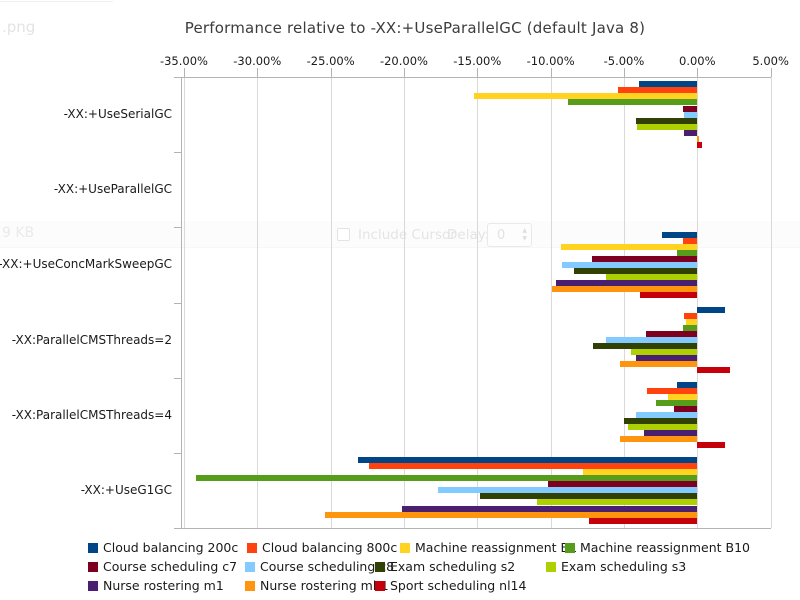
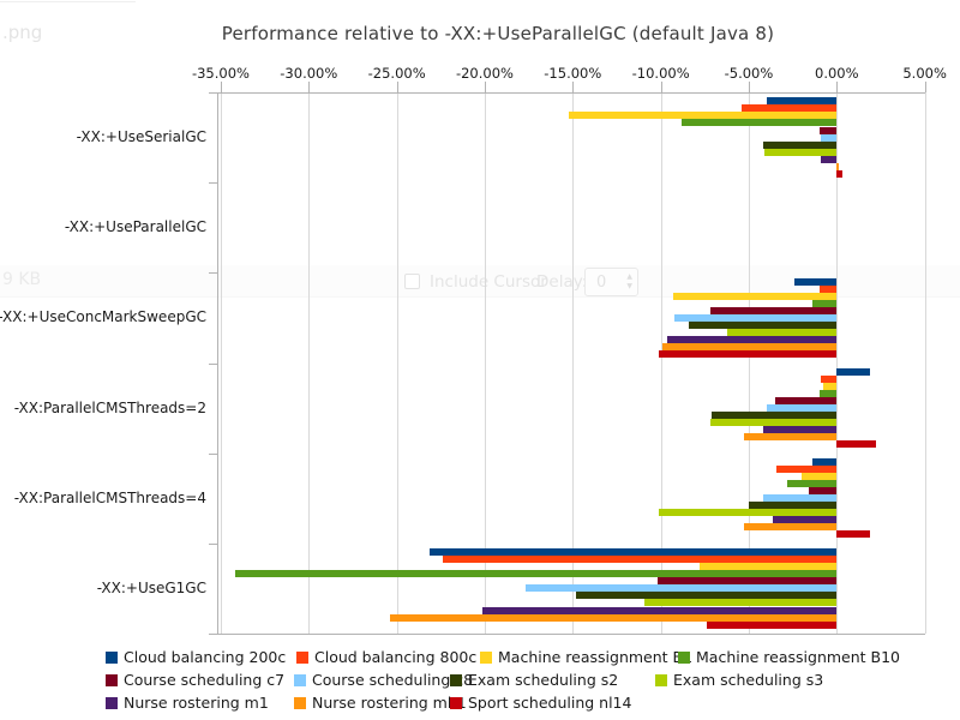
Sport scheduling nl14/-XX:+UseConcMarkSweepGC: -3.9% -> -10.1%
Course scheduling c8/-XX:ParallelCMSThreads=2: -6.2% -> -4.0%
Exam scheduling s3/-XX:ParallelCMSThreads=2: -4.5% -> -7.2%
Exam scheduling s3/-XX:ParallelCMSThreads=4: -4.7% -> -10.1%
